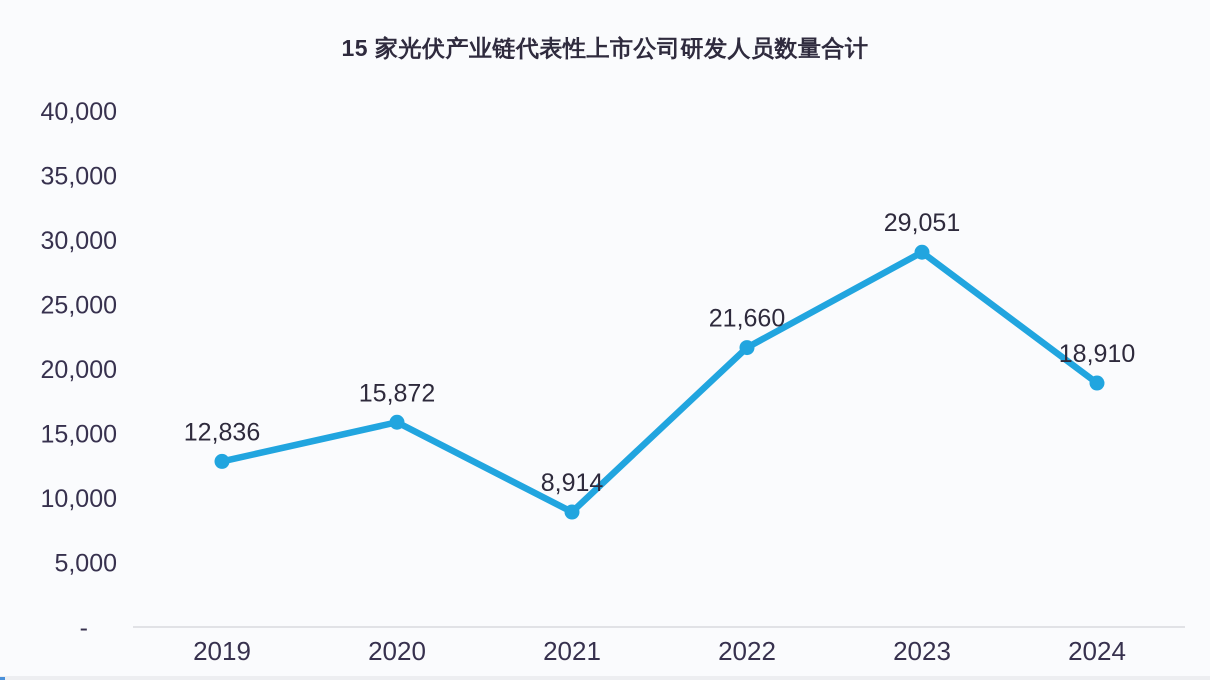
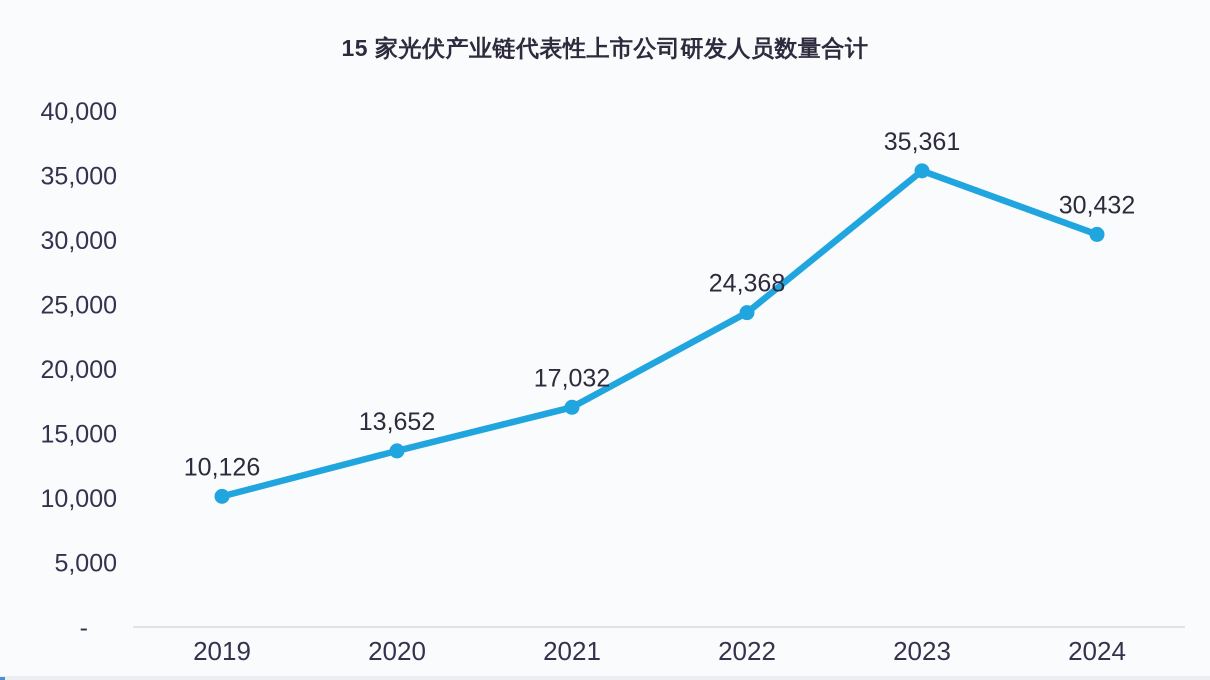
2019: 12,836 -> 10,126
2020: 15,872 -> 13,652
2021: 8,914 -> 17,032
2022: 21,660 -> 24,368
2023: 29,051 -> 35,361
2024: 18,910 -> 30,432
